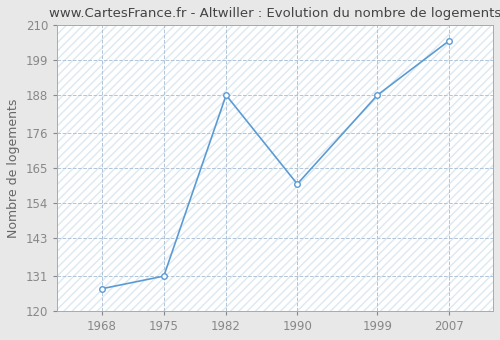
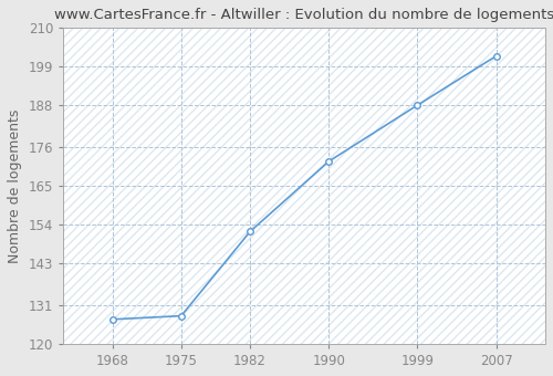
1975: 131 -> 128
1982: 188 -> 152
1990: 160 -> 172
2007: 205 -> 202
